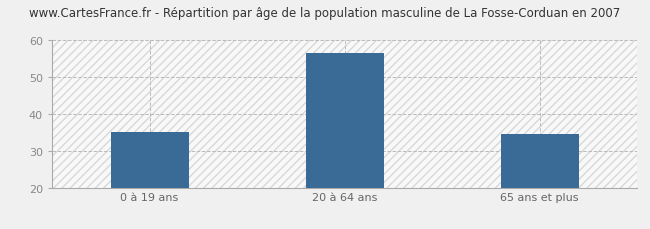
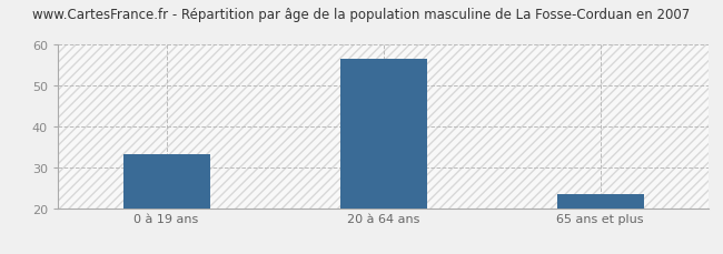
0 à 19 ans: 35.0 -> 33.3
65 ans et plus: 34.5 -> 23.3
